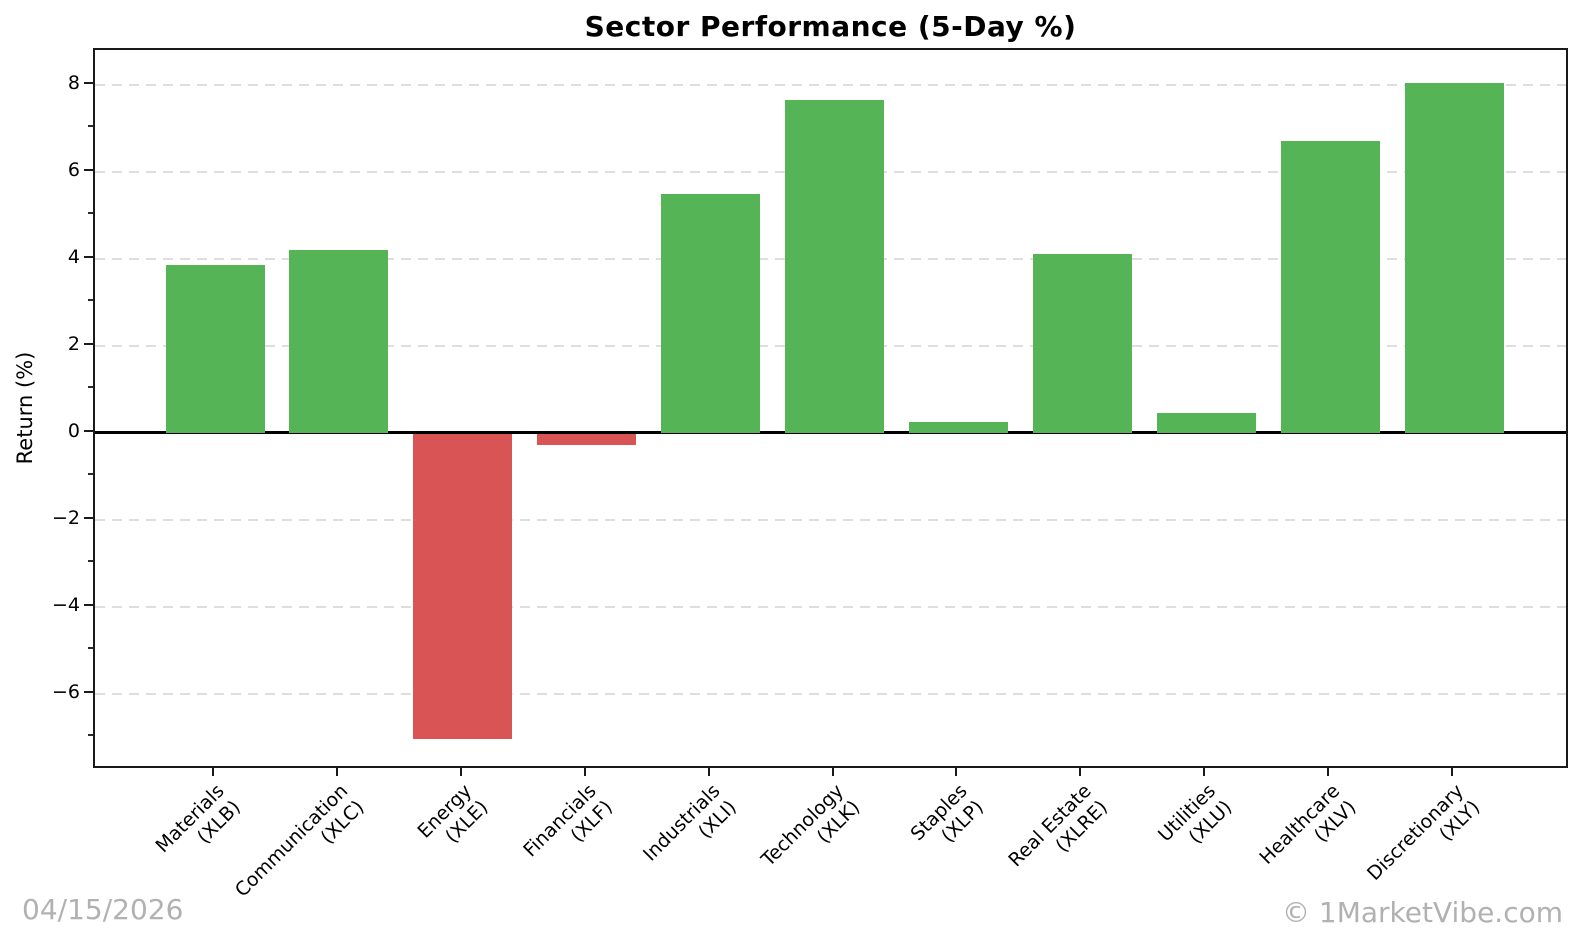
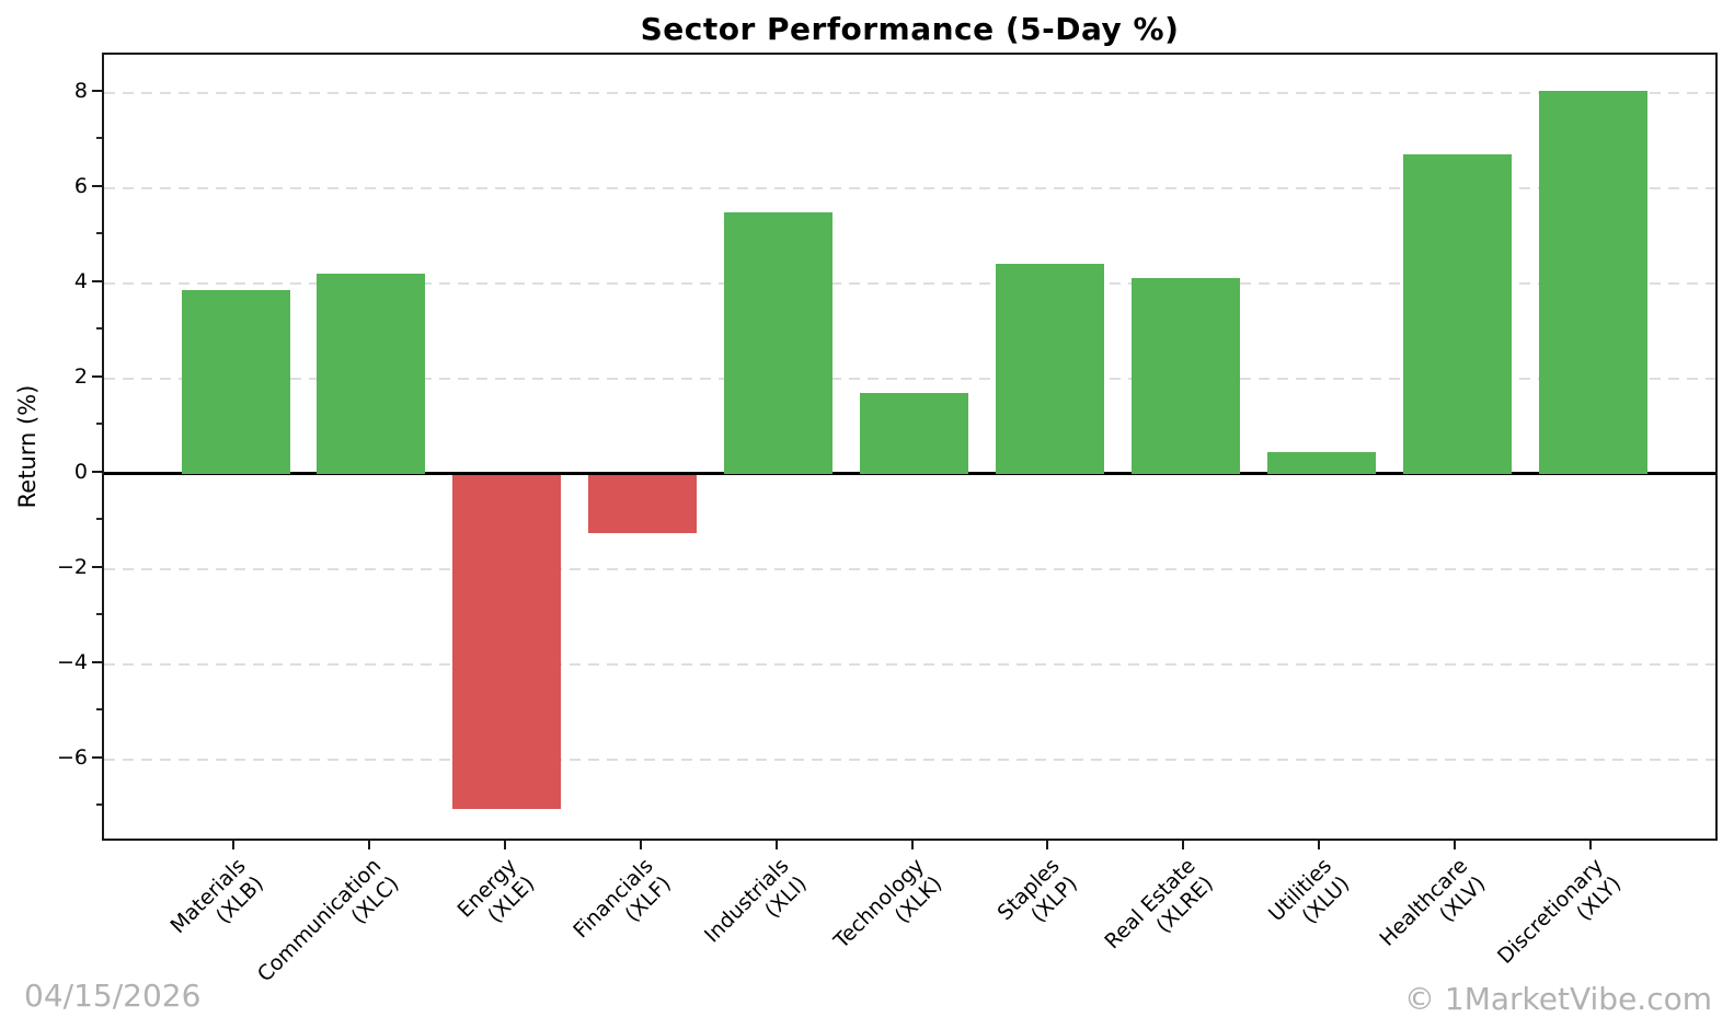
Financials (XLF): -0.2 -> -1.2
Technology (XLK): 7.7 -> 1.7
Staples (XLP): 0.2 -> 4.4
